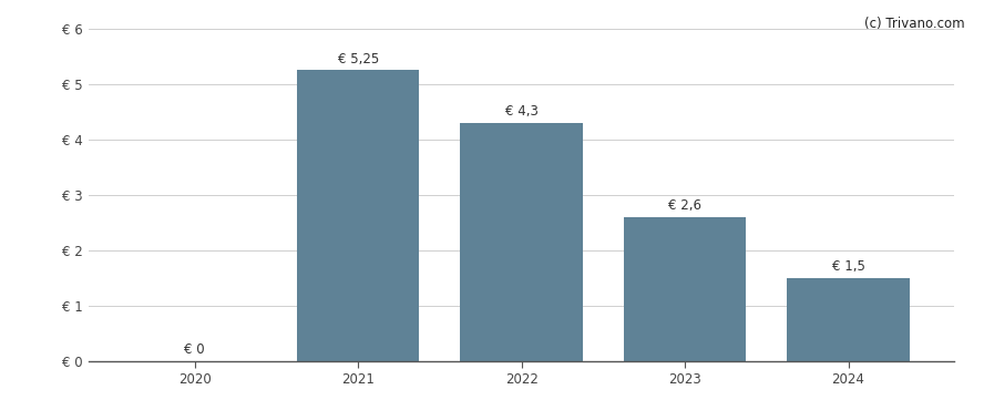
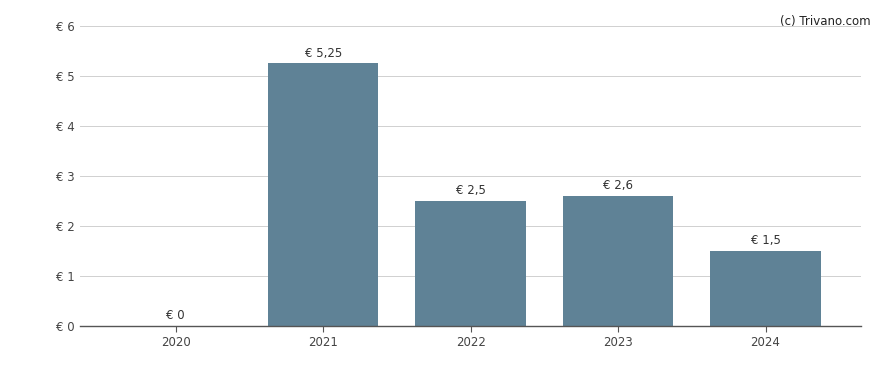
2022: 4,3 -> 2,5
